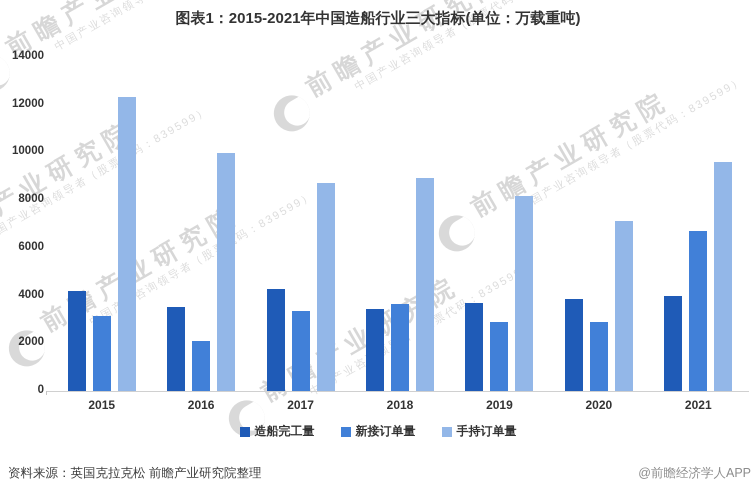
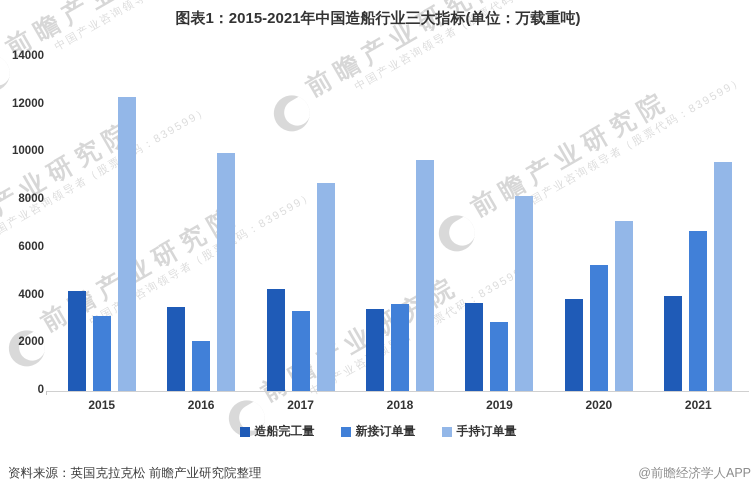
手持订单量/2018: 8900 -> 9700
新接订单量/2020: 2900 -> 5300
